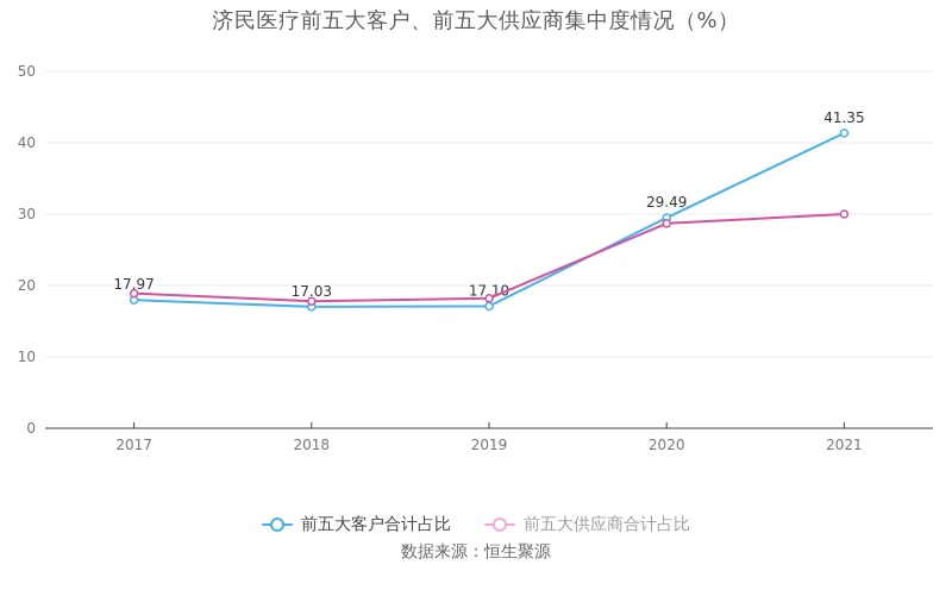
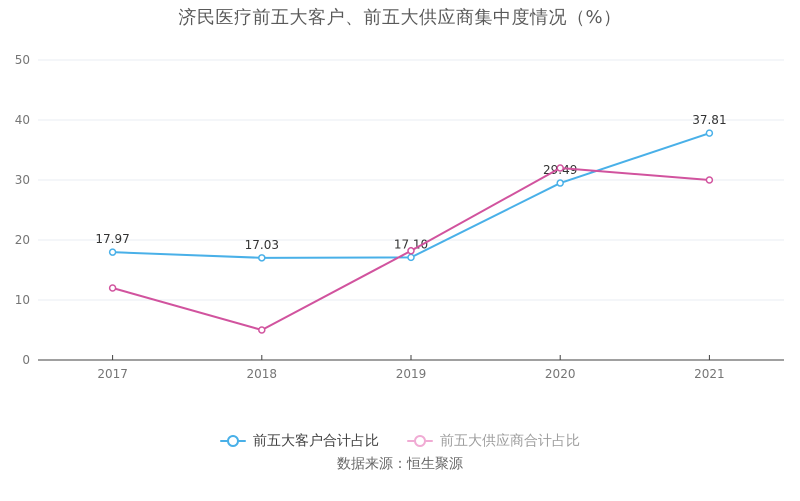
前五大供应商合计占比/2017: 19 -> 12
前五大供应商合计占比/2018: 18 -> 5
前五大供应商合计占比/2020: 29 -> 32
前五大客户合计占比/2021: 41.35 -> 37.81
